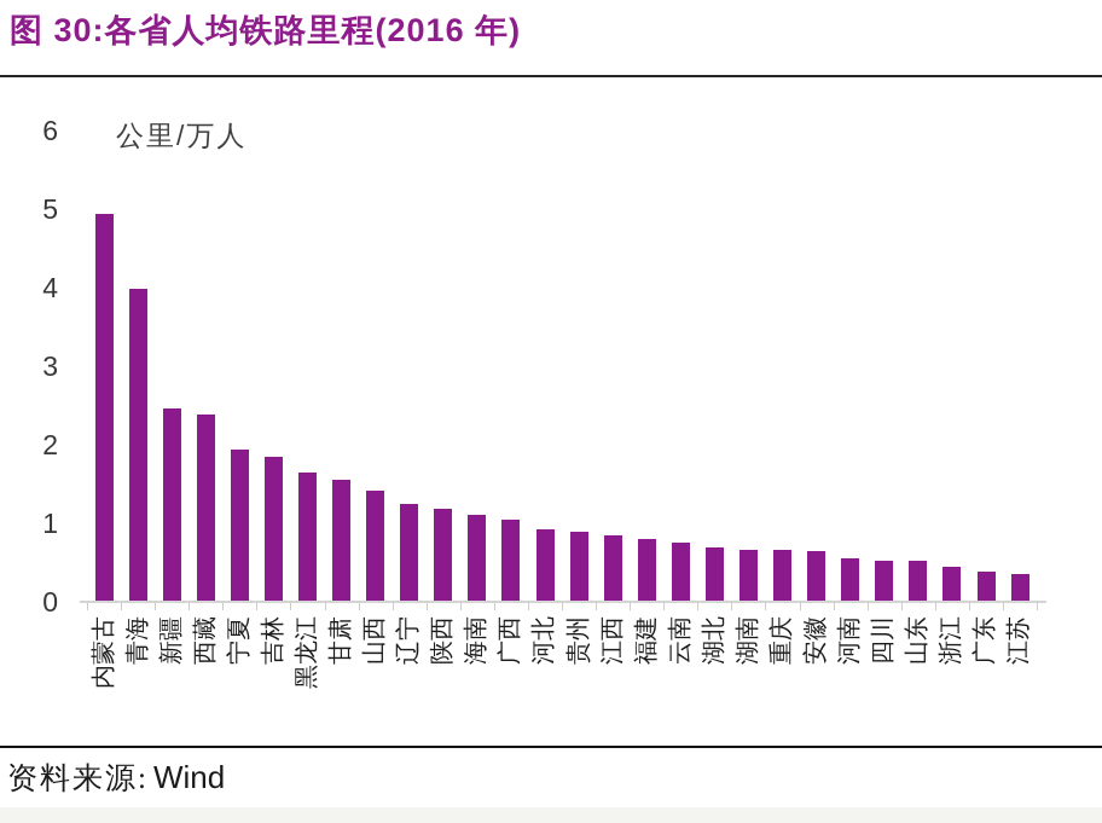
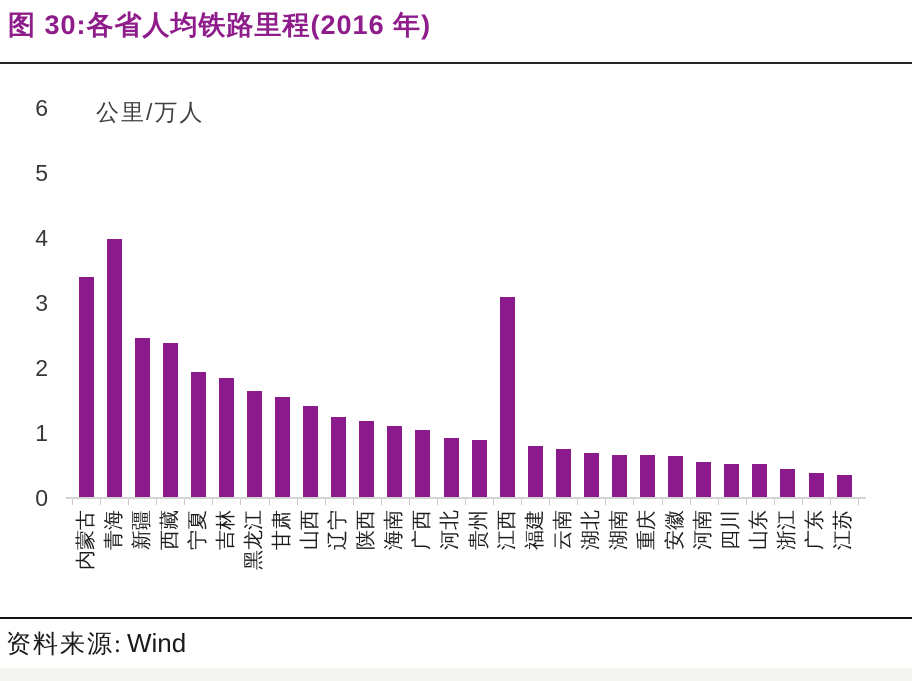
内蒙古: 4.9 -> 3.4
江西: 0.8 -> 3.1
